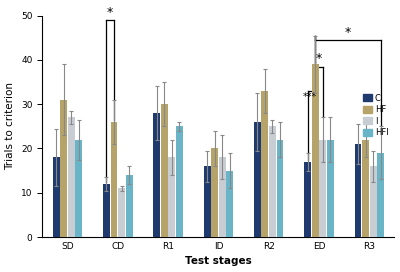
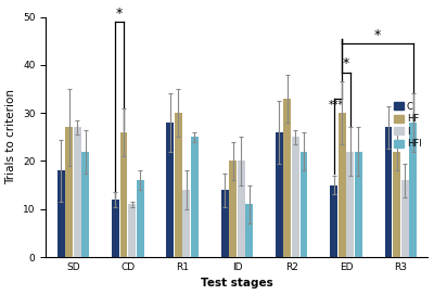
HF/SD: 31 -> 27
HFI/CD: 14 -> 16
I/R1: 18 -> 14
C/ID: 16 -> 14
I/ID: 18 -> 20
HFI/ID: 15 -> 11
C/ED: 17 -> 15
HF/ED: 39 -> 30
C/R3: 21 -> 27
HFI/R3: 19 -> 28
